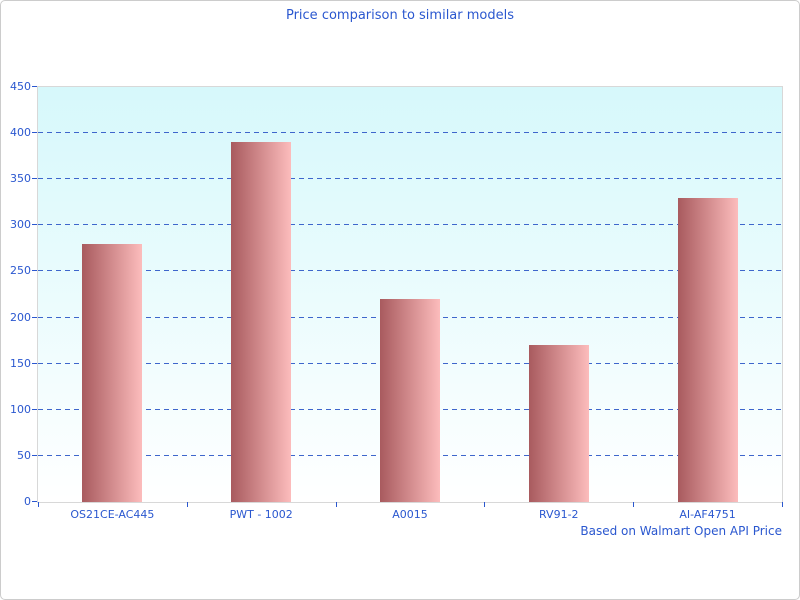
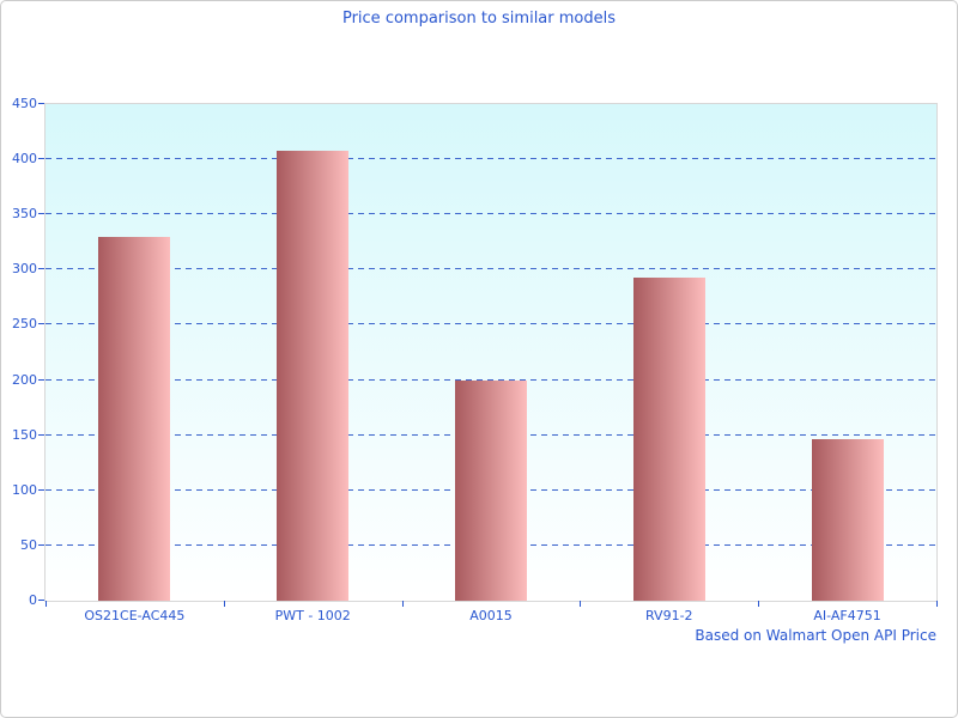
OS21CE-AC445: 280 -> 330
PWT - 1002: 390 -> 410
A0015: 220 -> 200
RV91-2: 170 -> 290
AI-AF4751: 330 -> 150
